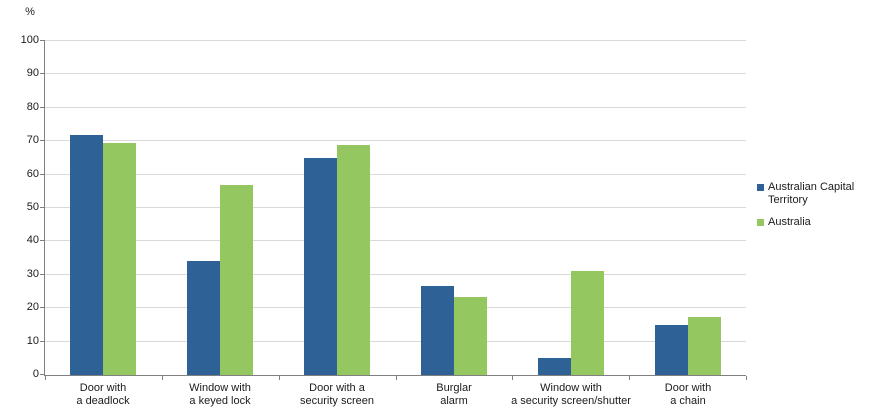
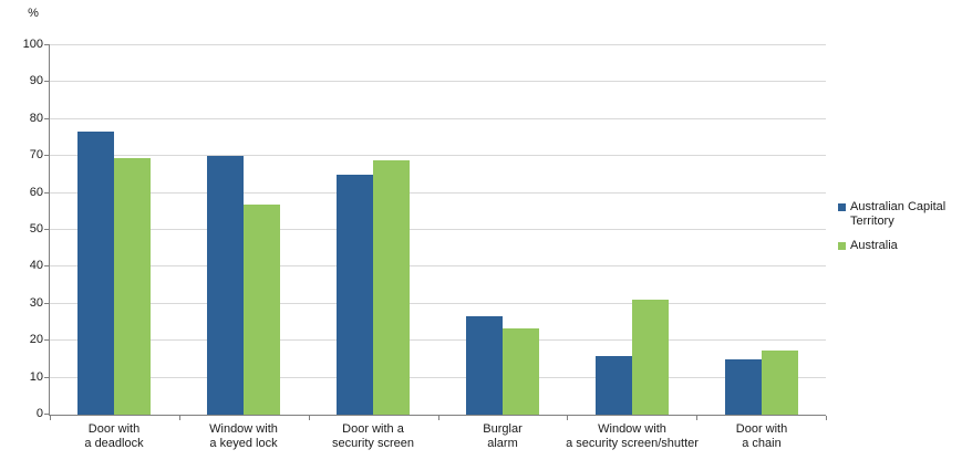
Australian Capital Territory/Door with a deadlock: 72 -> 76
Australian Capital Territory/Window with a keyed lock: 34 -> 70
Australian Capital Territory/Window with a security screen/shutter: 5 -> 16
